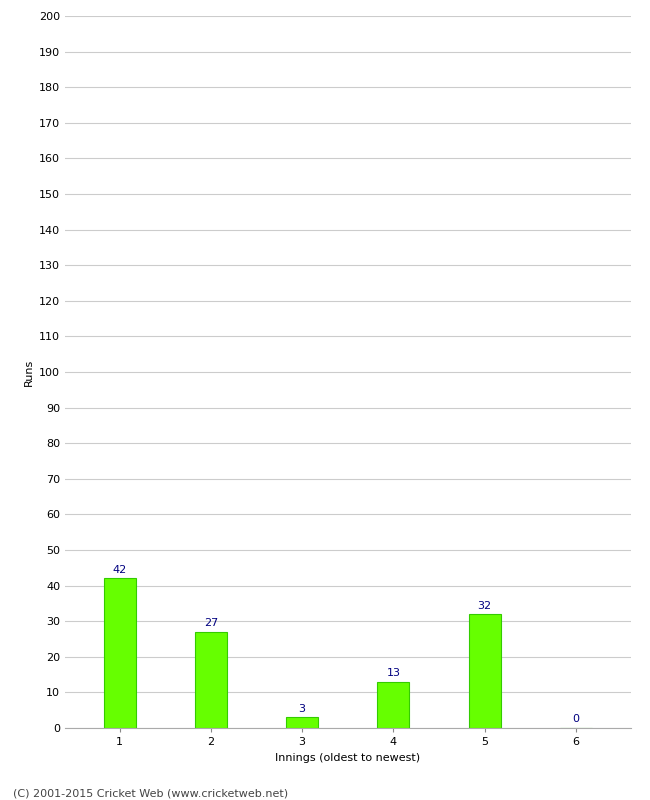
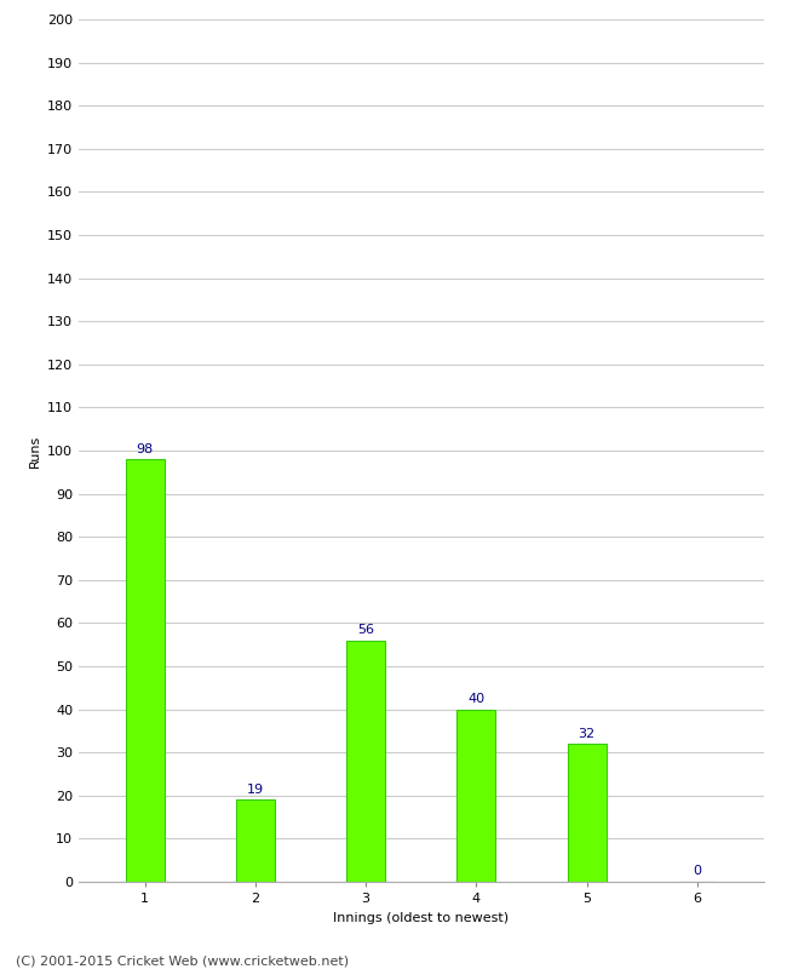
1: 42 -> 98
2: 27 -> 19
3: 3 -> 56
4: 13 -> 40
